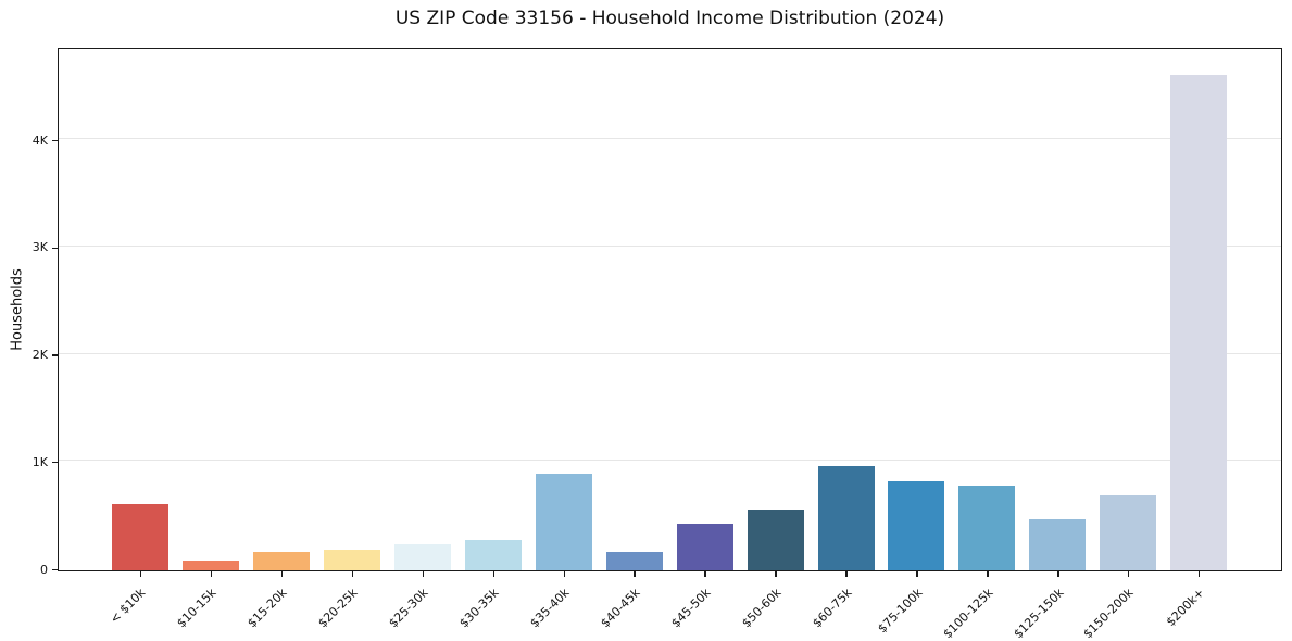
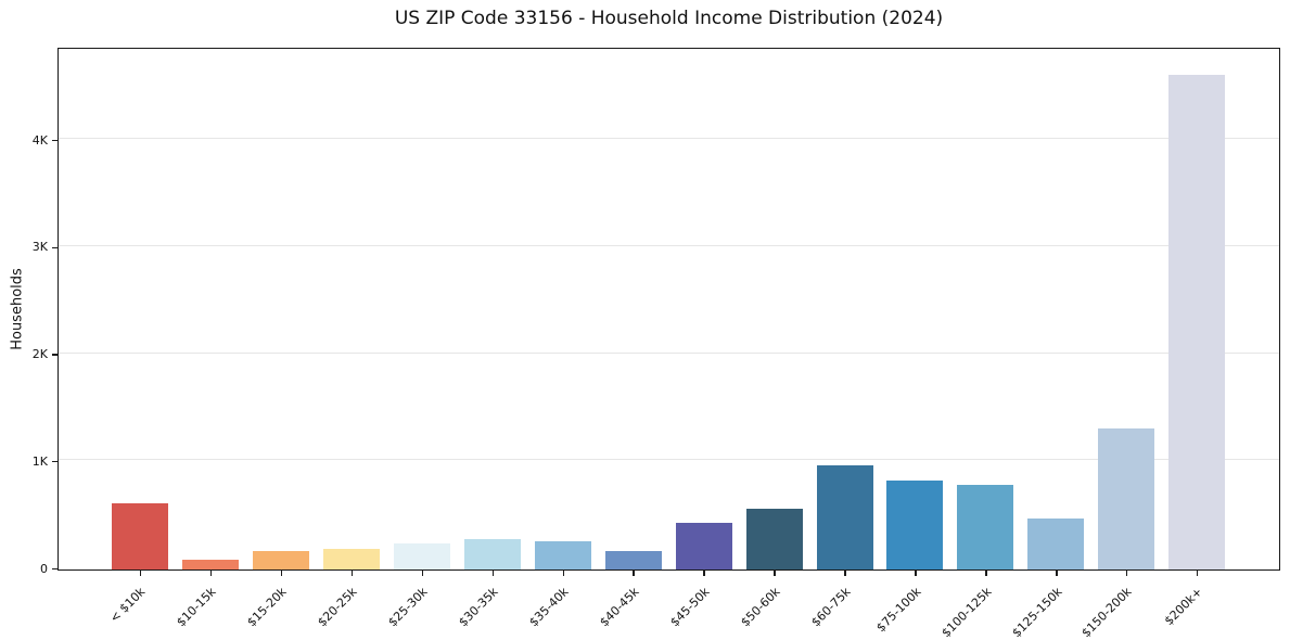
$35-40k: 0.9K -> 0.3K
$150-200k: 0.7K -> 1.3K
